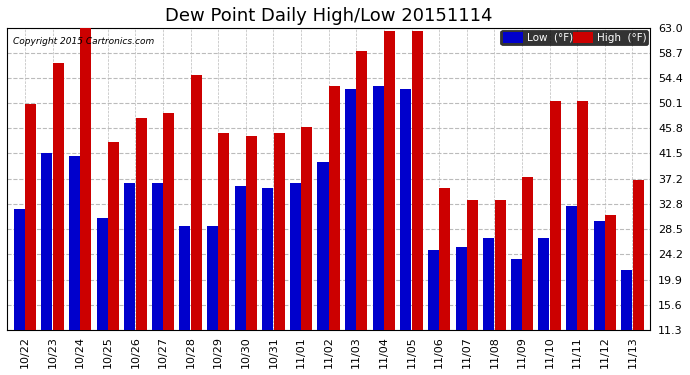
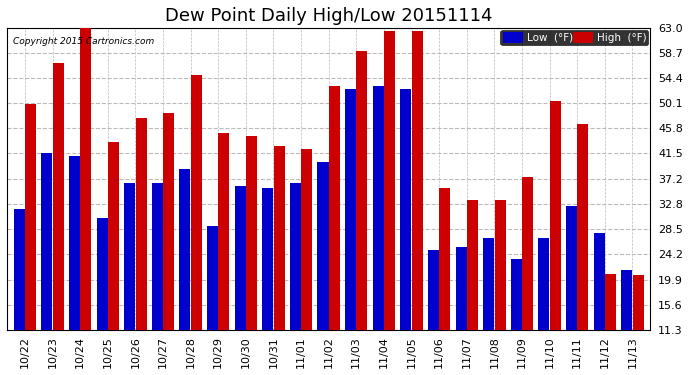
Low (°F)/10/28: 29.0 -> 38.8
High (°F)/10/31: 45.0 -> 42.8
High (°F)/11/01: 46.0 -> 42.2
High (°F)/11/11: 50.5 -> 46.6
Low (°F)/11/12: 30.0 -> 27.8
High (°F)/11/12: 31.0 -> 20.8
High (°F)/11/13: 37.0 -> 20.6
